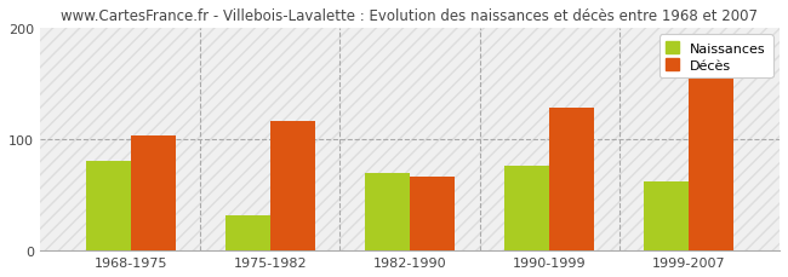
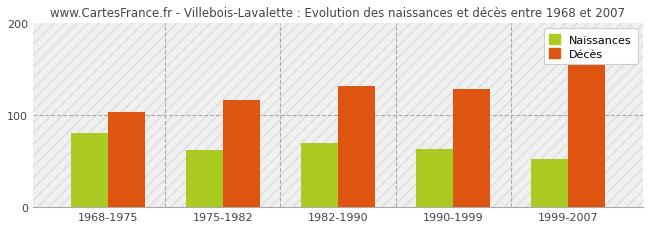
Naissances/1975-1982: 32 -> 62
Décès/1982-1990: 66 -> 132
Naissances/1990-1999: 76 -> 63
Naissances/1999-2007: 62 -> 52
